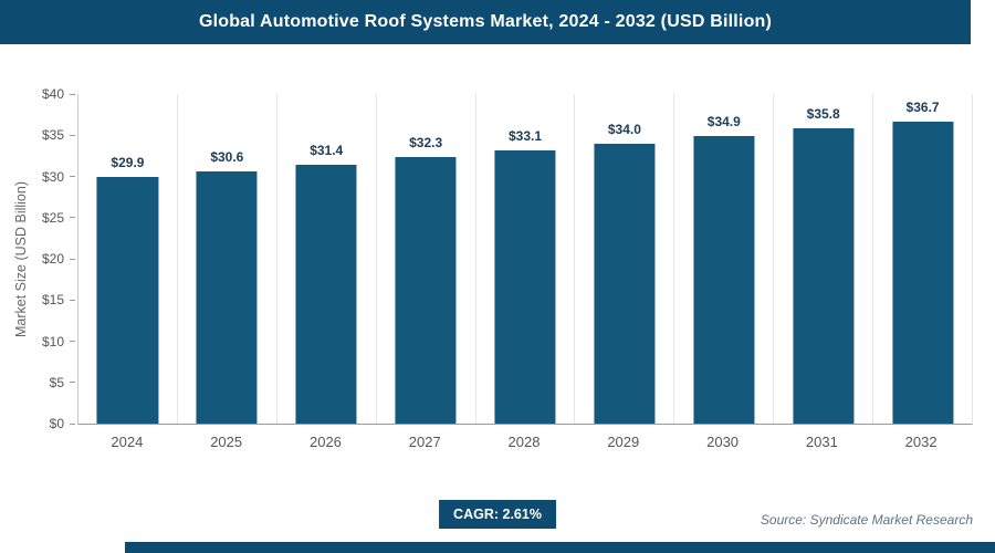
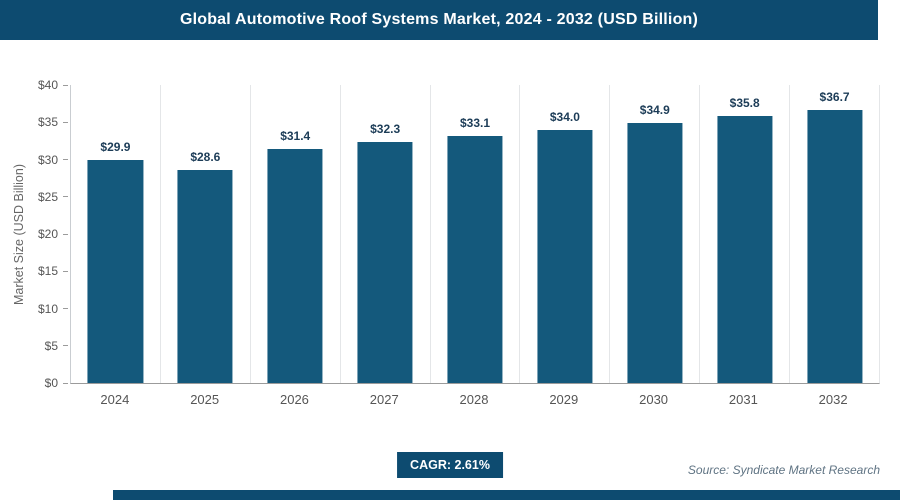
2025: $30.6 -> $28.6
